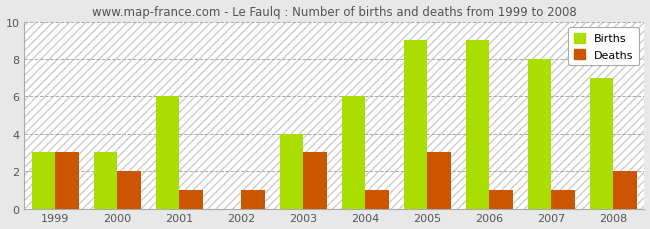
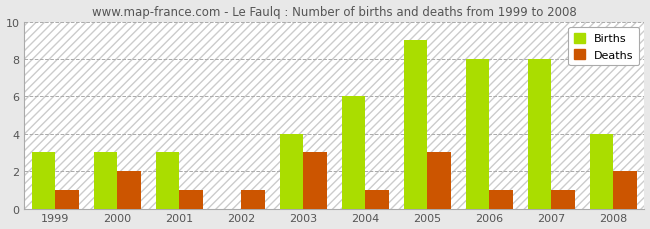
Deaths/1999: 3 -> 1
Births/2001: 6 -> 3
Births/2006: 9 -> 8
Births/2008: 7 -> 4
